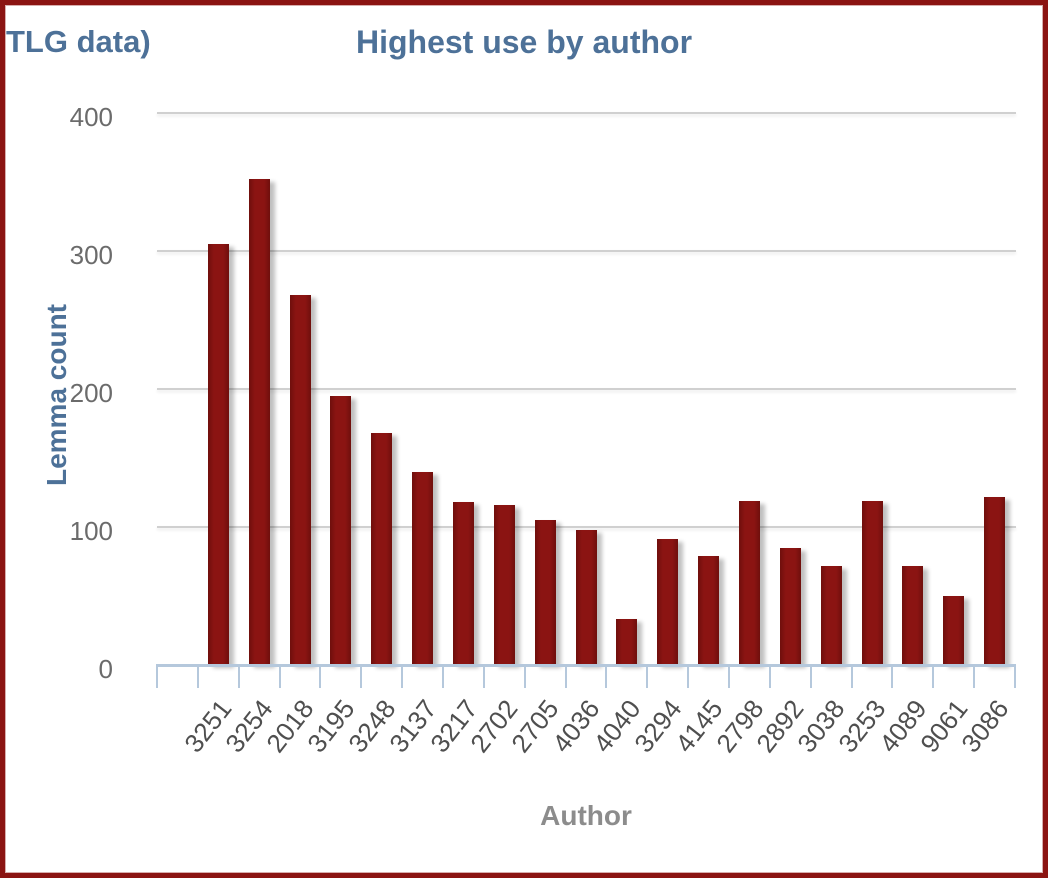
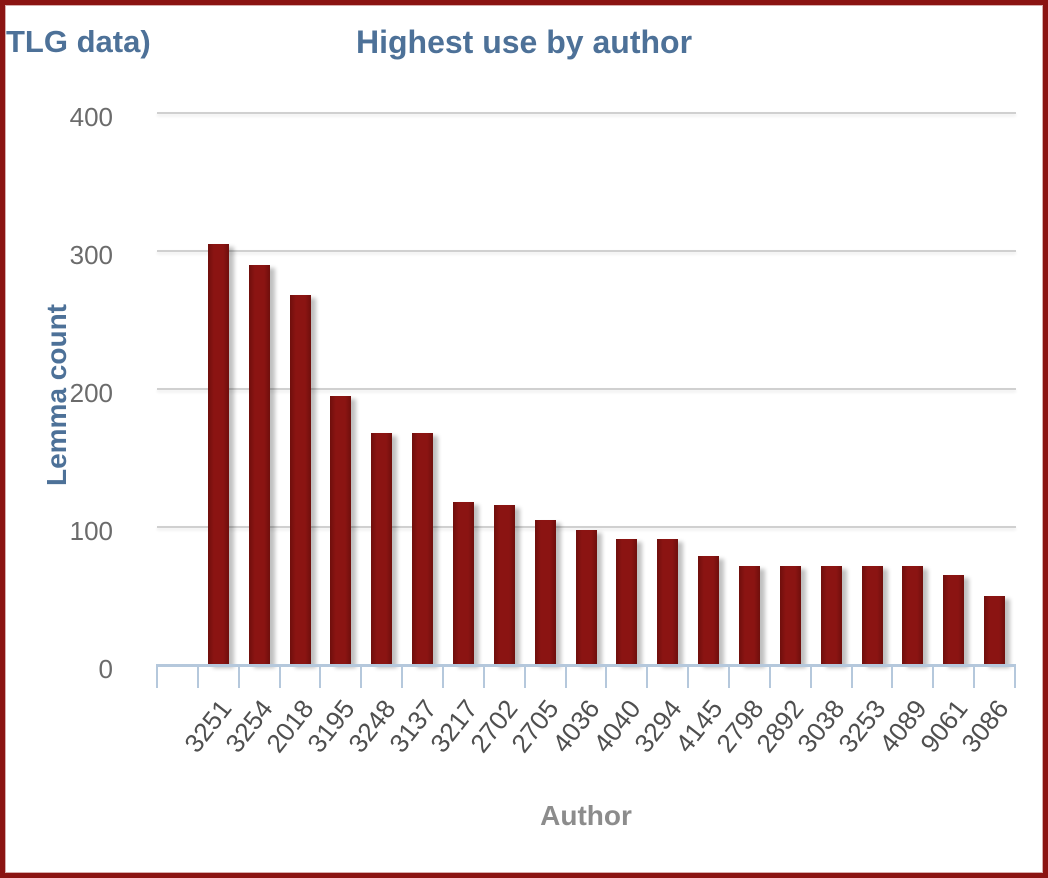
3254: 352 -> 290
3137: 140 -> 168
4040: 33 -> 91
2798: 119 -> 72
2892: 85 -> 72
3253: 119 -> 72
9061: 50 -> 65
3086: 122 -> 50
